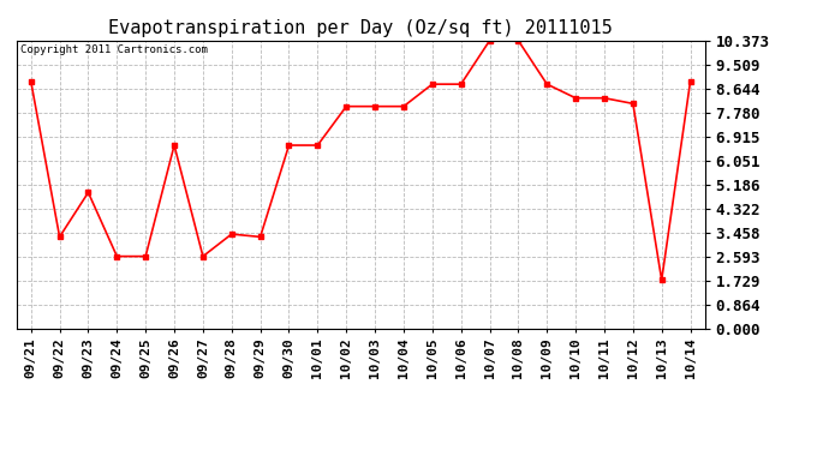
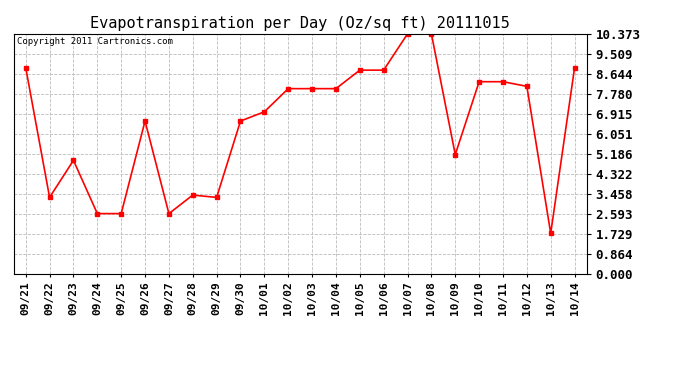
10/01: 6.60 -> 7.00
10/09: 8.80 -> 5.15
